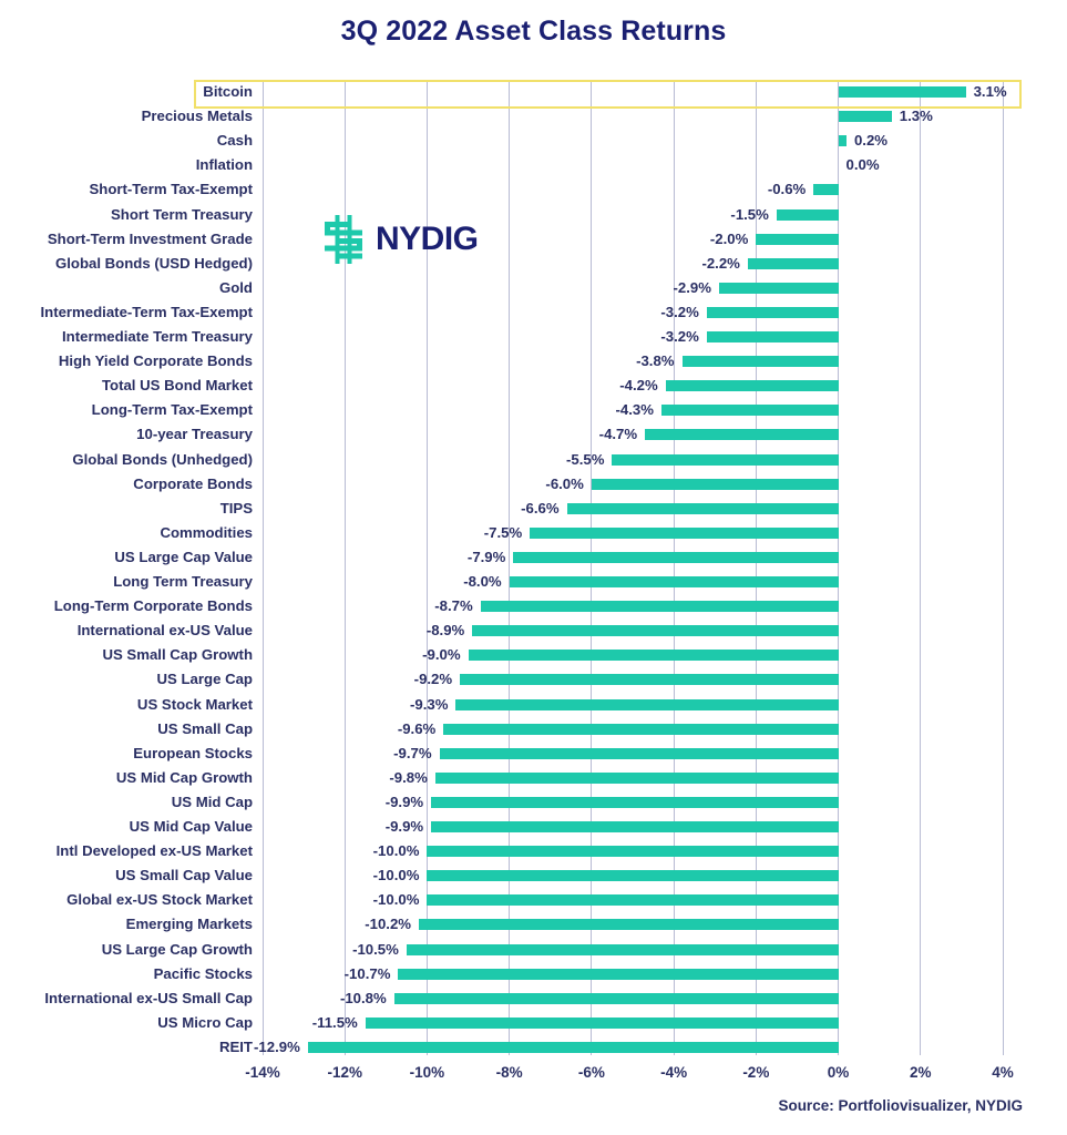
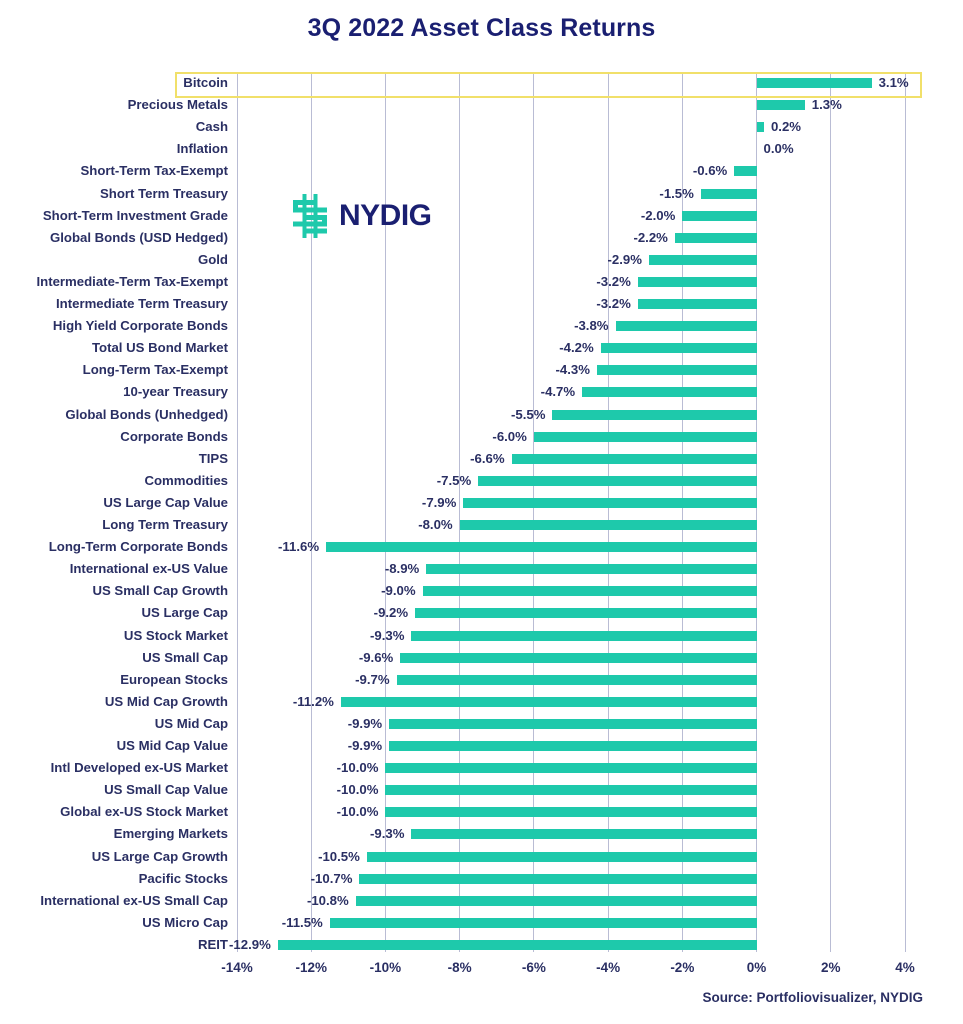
Long-Term Corporate Bonds: -8.7% -> -11.6%
US Mid Cap Growth: -9.8% -> -11.2%
Emerging Markets: -10.2% -> -9.3%
